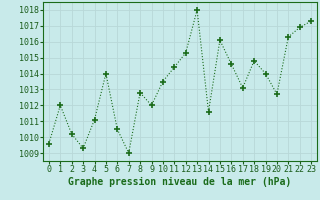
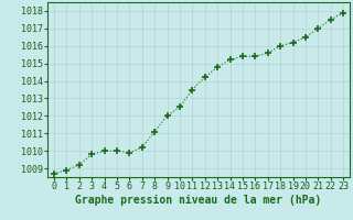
0: 1009.6 -> 1008.7
1: 1012.0 -> 1008.9
2: 1010.2 -> 1009.2
3: 1009.3 -> 1009.8
4: 1011.1 -> 1010.0
5: 1014.0 -> 1010.0
6: 1010.5 -> 1009.9
7: 1009.0 -> 1010.2
8: 1012.8 -> 1011.1
10: 1013.5 -> 1012.5
11: 1014.4 -> 1013.5
12: 1015.3 -> 1014.2
13: 1018.0 -> 1014.8
14: 1011.6 -> 1015.2
15: 1016.1 -> 1015.4
16: 1014.6 -> 1015.4
17: 1013.1 -> 1015.6
18: 1014.8 -> 1016.0
19: 1014.0 -> 1016.2
20: 1012.7 -> 1016.5
21: 1016.3 -> 1017.0
22: 1016.9 -> 1017.5
23: 1017.3 -> 1017.9
